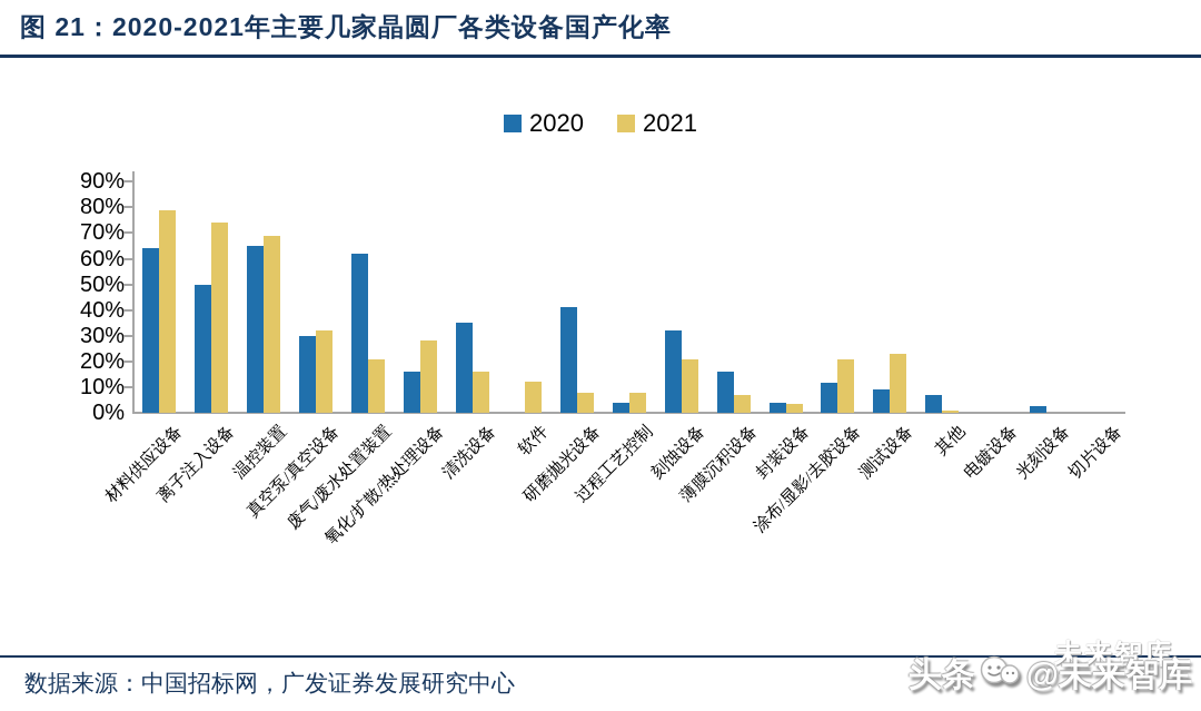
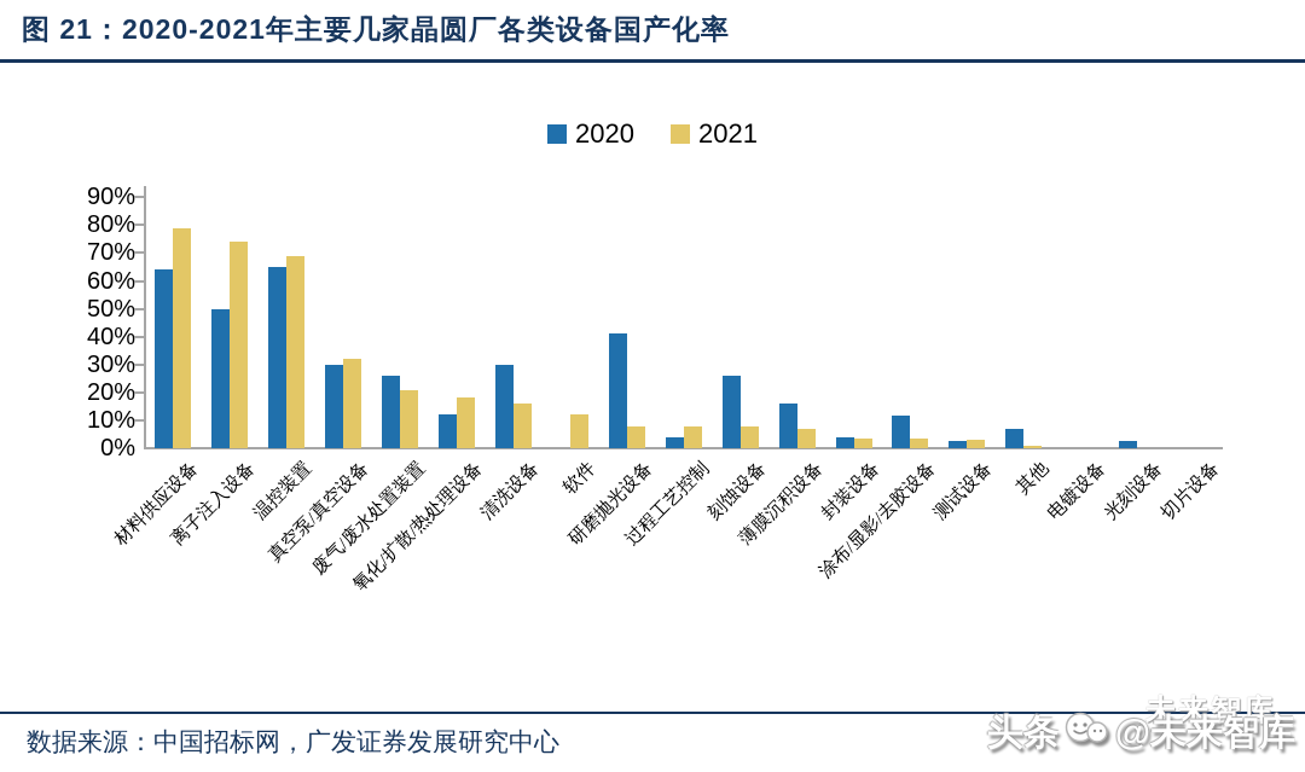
2020/废气/废水处置装置: 62% -> 26%
2020/氧化/扩散/热处理设备: 16% -> 12%
2021/氧化/扩散/热处理设备: 28% -> 18%
2020/清洗设备: 35% -> 30%
2020/刻蚀设备: 32% -> 26%
2021/刻蚀设备: 21% -> 8%
2021/涂布/显影/去胶设备: 21% -> 4%
2020/测试设备: 9% -> 2%
2021/测试设备: 23% -> 3%
